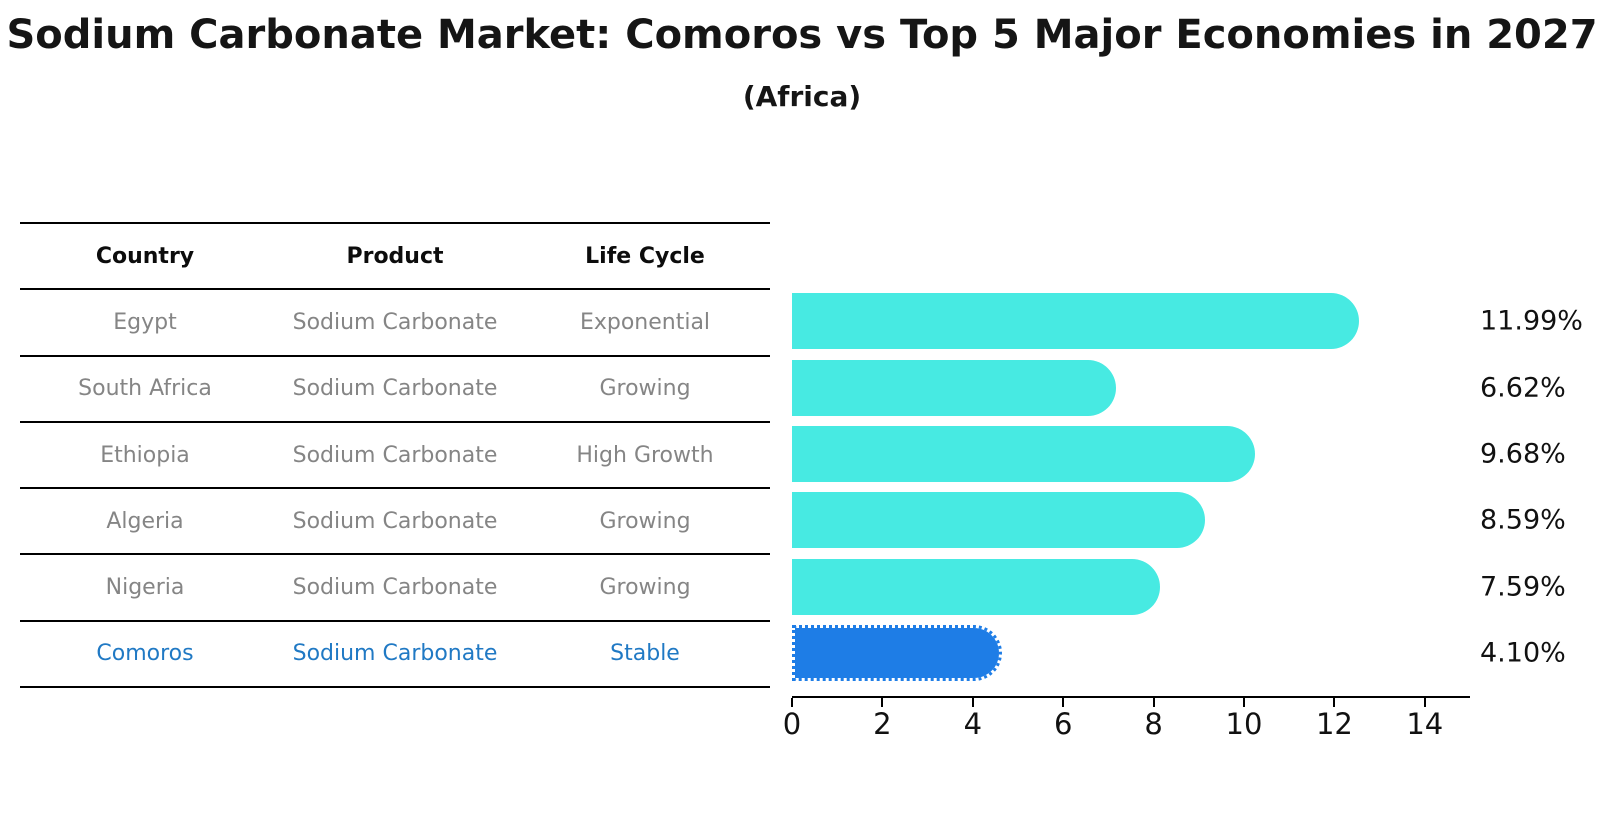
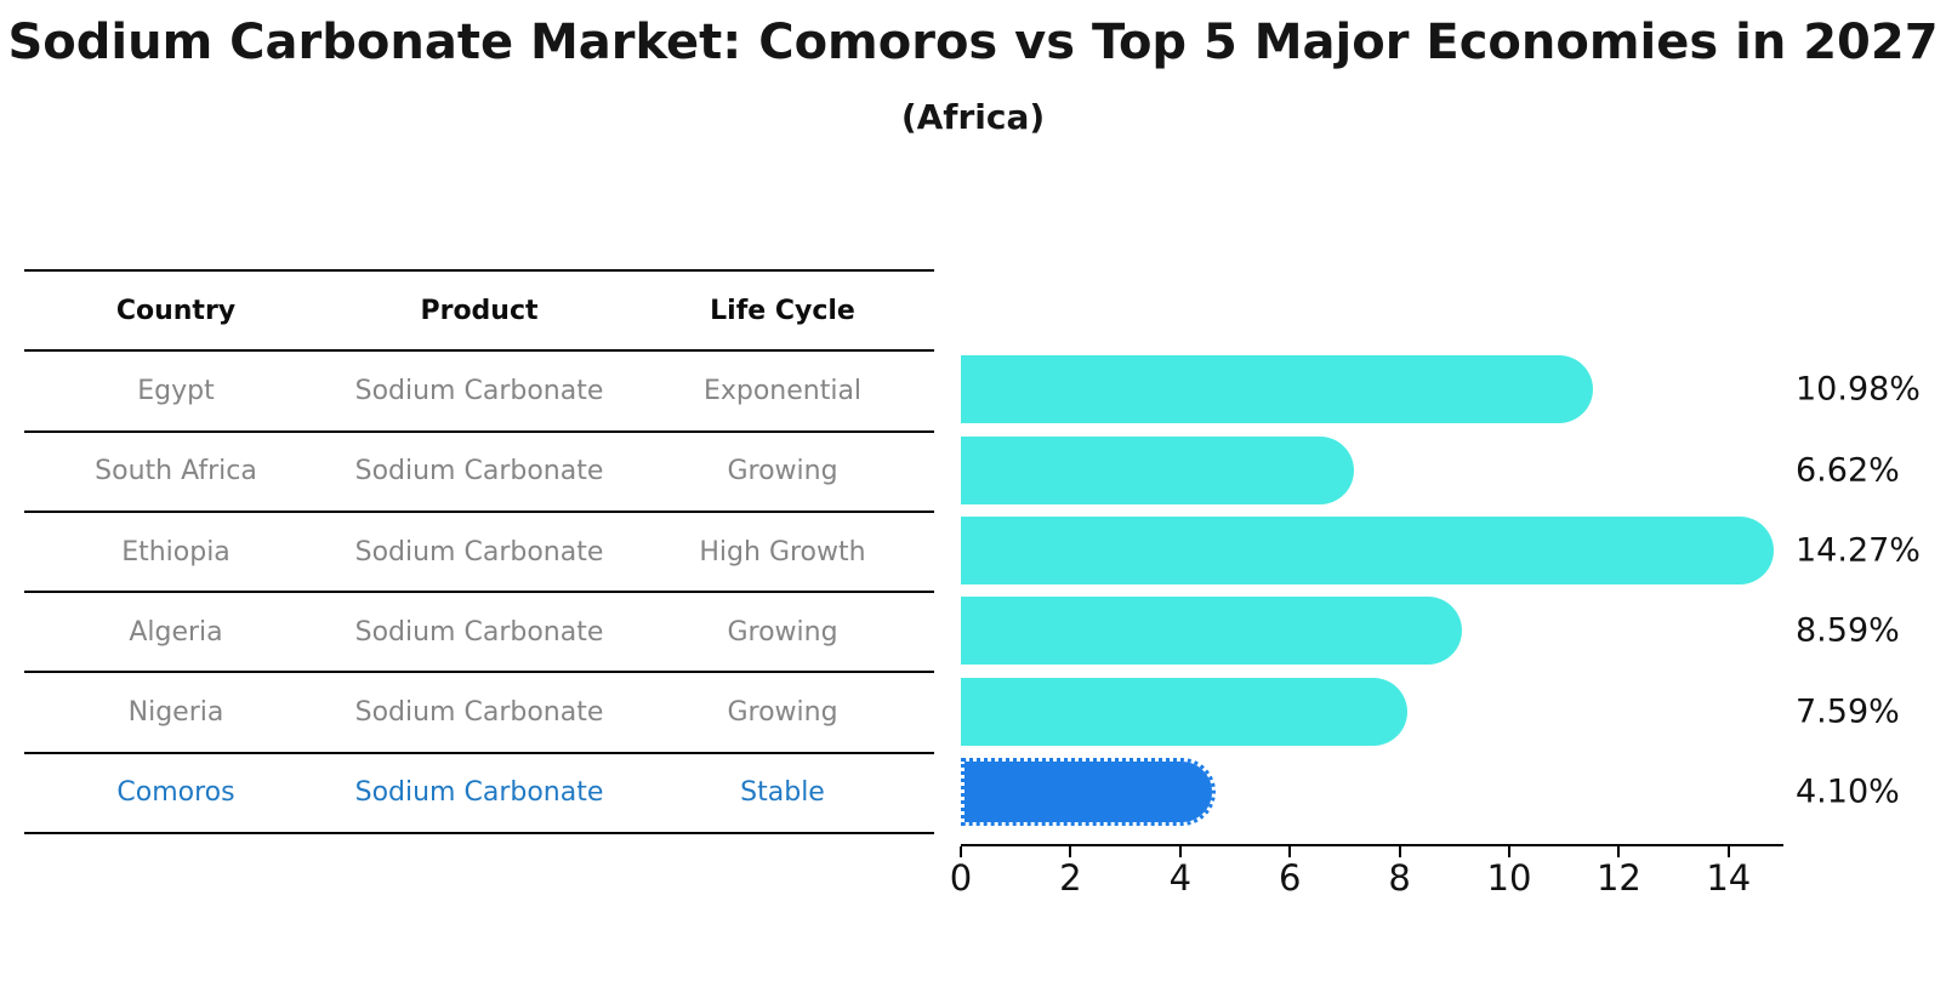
Egypt: 11.99% -> 10.98%
Ethiopia: 9.68% -> 14.27%
